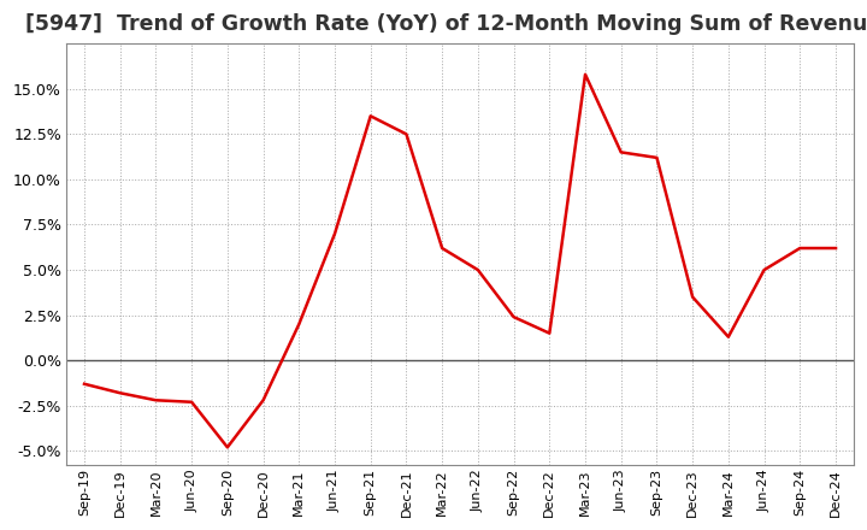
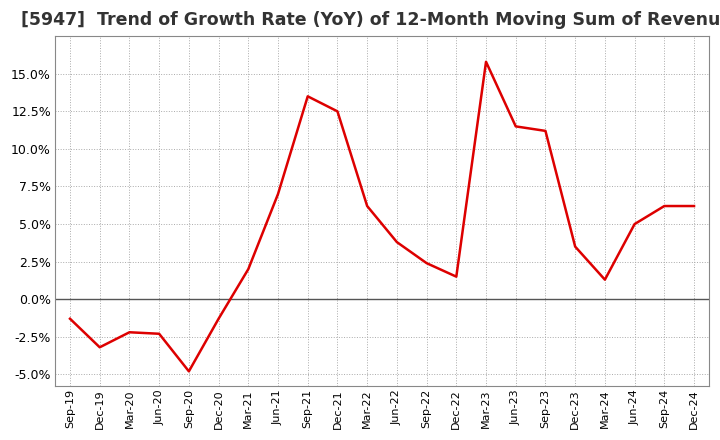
Dec-19: -1.8% -> -3.2%
Dec-20: -2.2% -> -1.3%
Jun-22: 5.0% -> 3.8%
